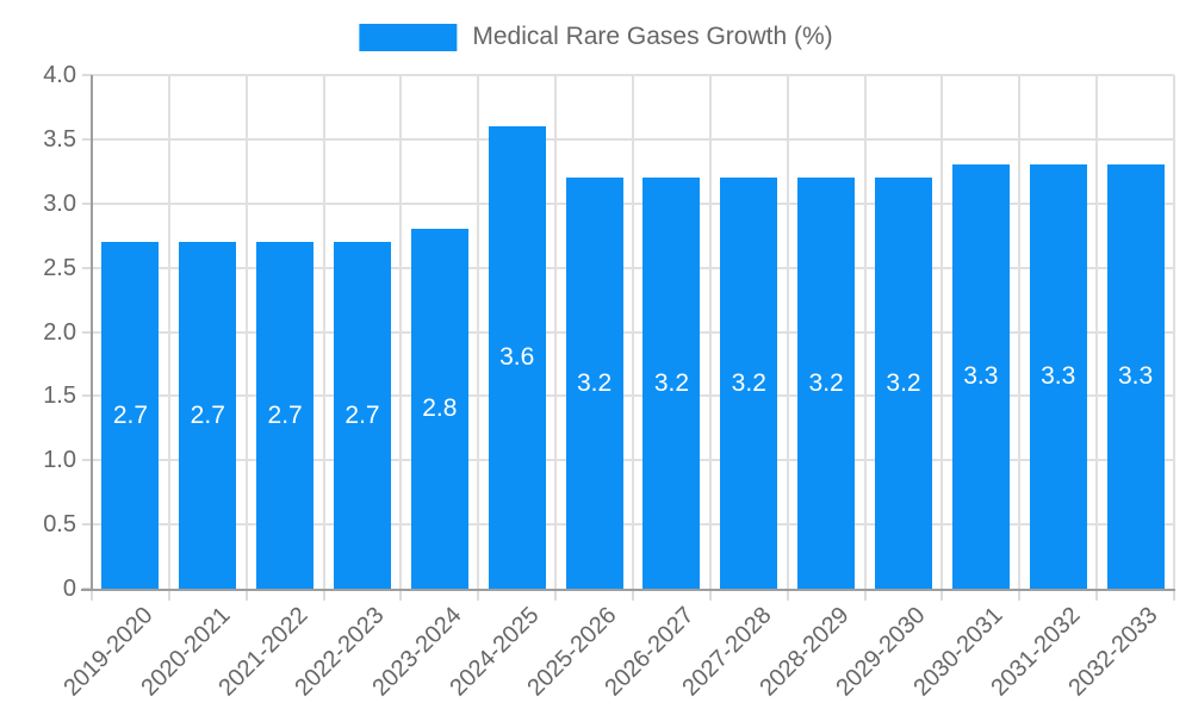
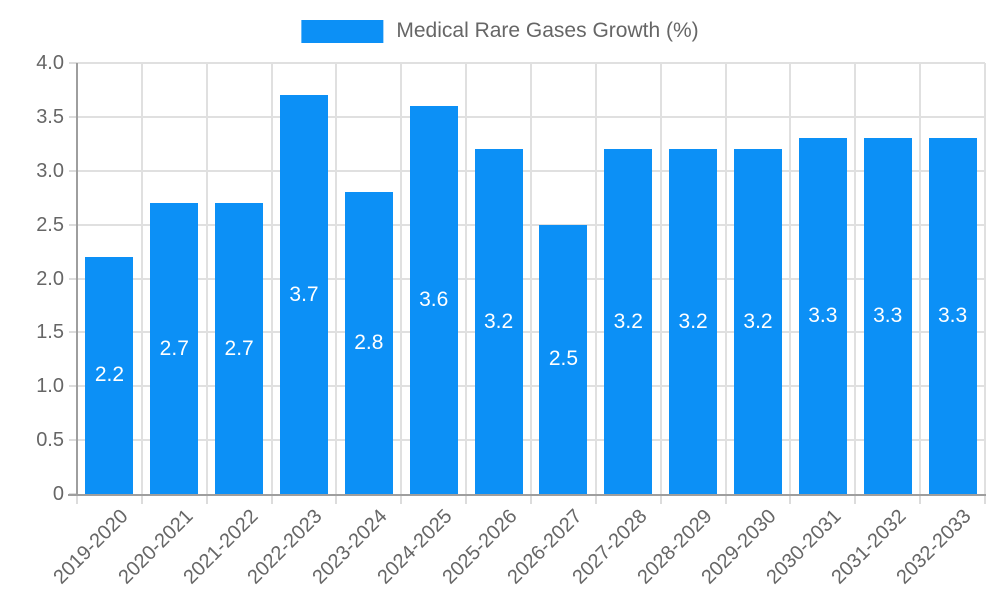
2019-2020: 2.7 -> 2.2
2022-2023: 2.7 -> 3.7
2026-2027: 3.2 -> 2.5
